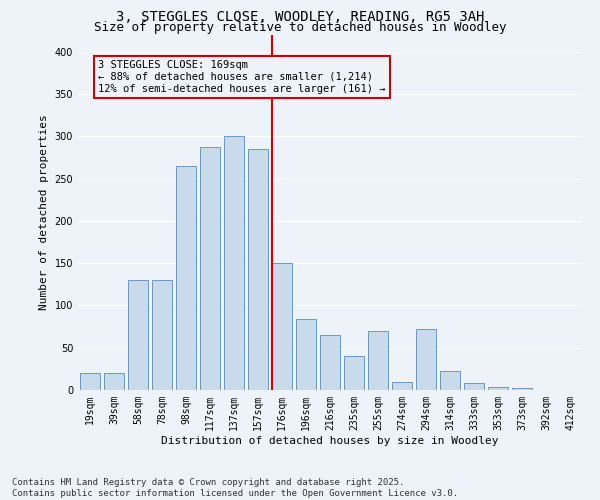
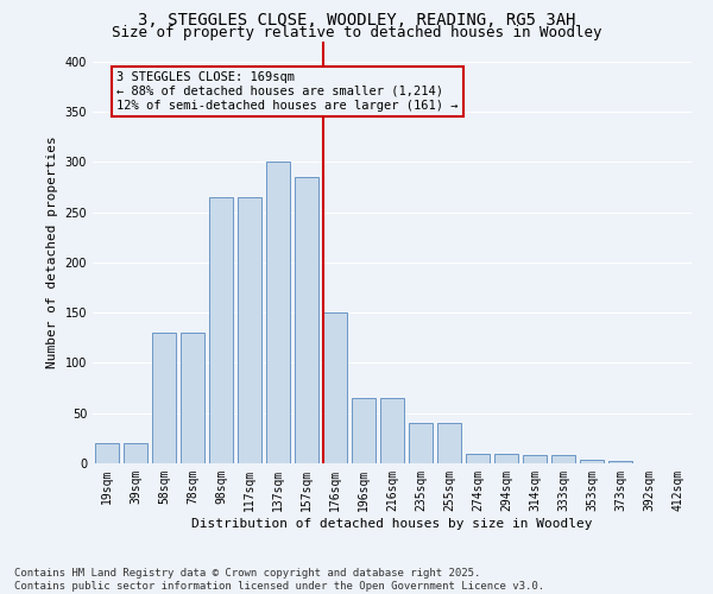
117sqm: 288 -> 265
196sqm: 84 -> 65
255sqm: 70 -> 40
294sqm: 72 -> 10
314sqm: 22 -> 8
